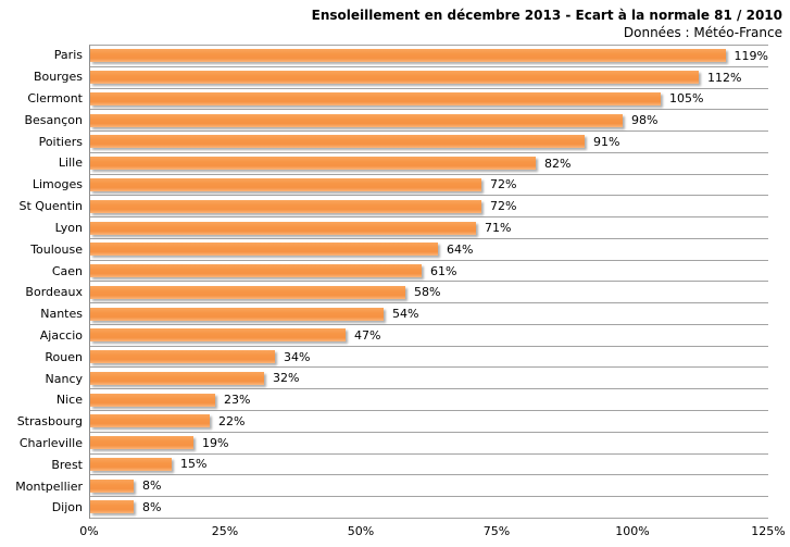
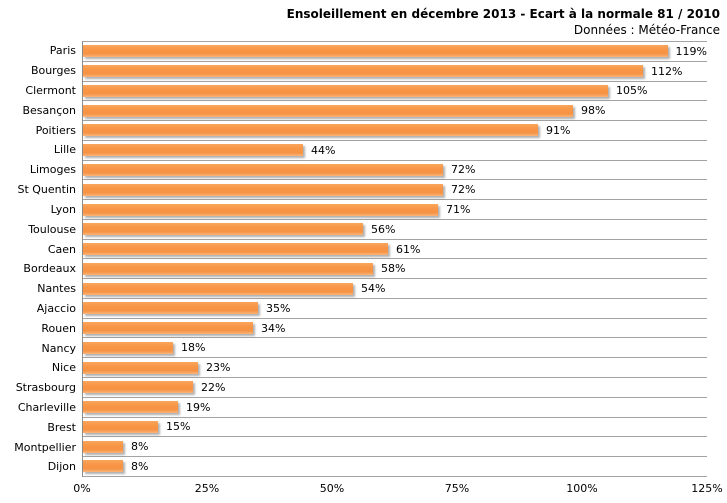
Lille: 82% -> 44%
Toulouse: 64% -> 56%
Ajaccio: 47% -> 35%
Nancy: 32% -> 18%
